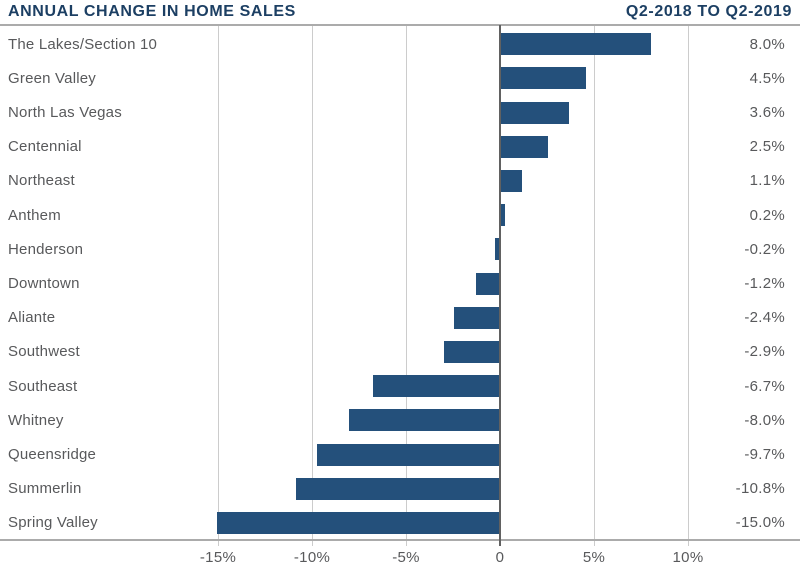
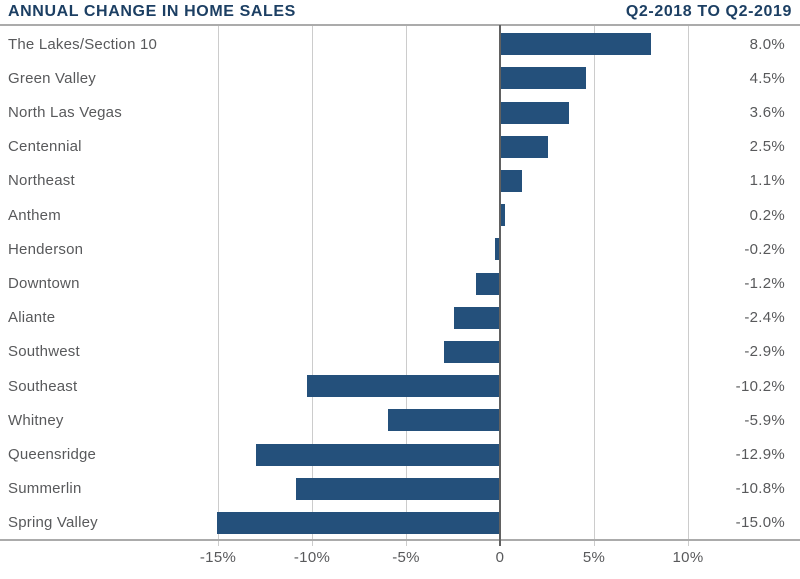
Southeast: -6.7% -> -10.2%
Whitney: -8.0% -> -5.9%
Queensridge: -9.7% -> -12.9%
